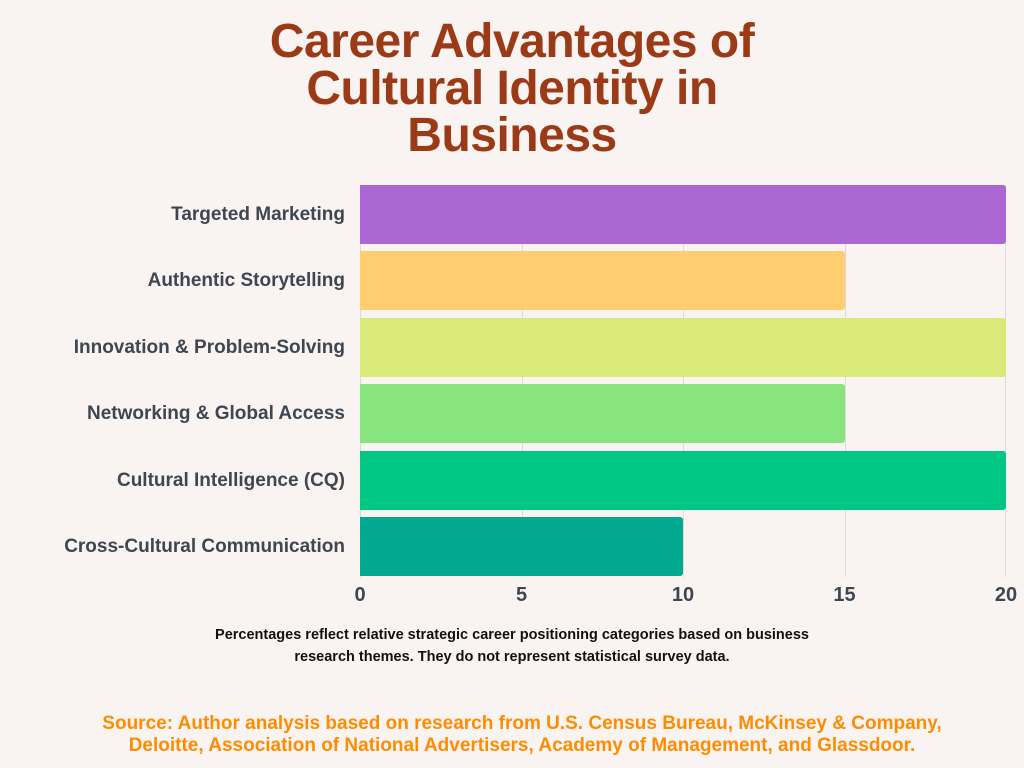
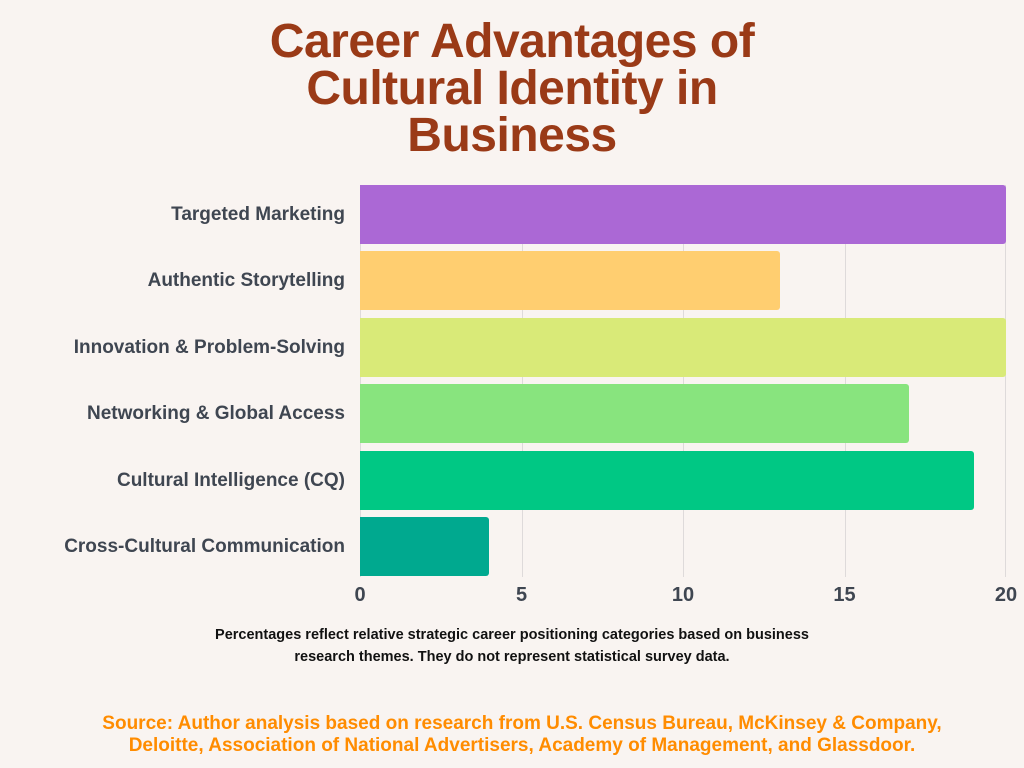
Authentic Storytelling: 15 -> 13
Networking & Global Access: 15 -> 17
Cultural Intelligence (CQ): 20 -> 19
Cross-Cultural Communication: 10 -> 4
